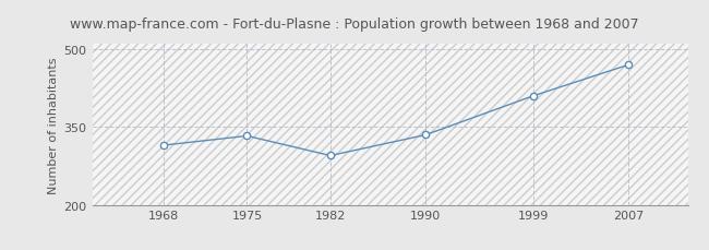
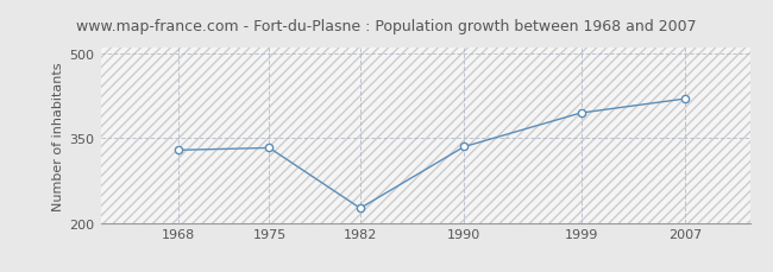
1968: 315 -> 329
1982: 295 -> 226
1999: 410 -> 395
2007: 470 -> 420
